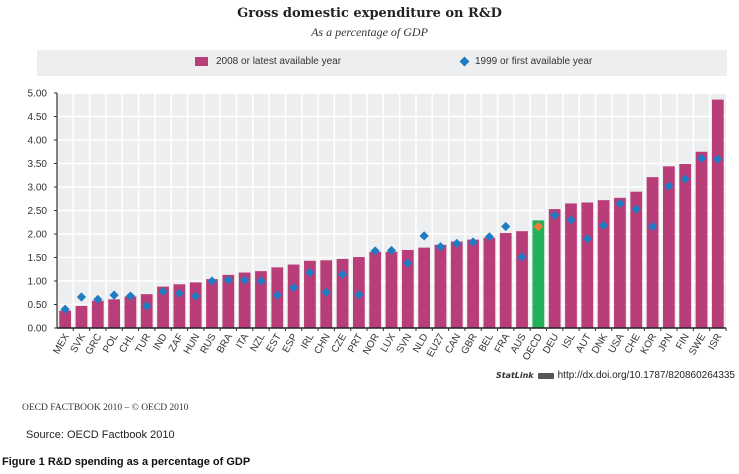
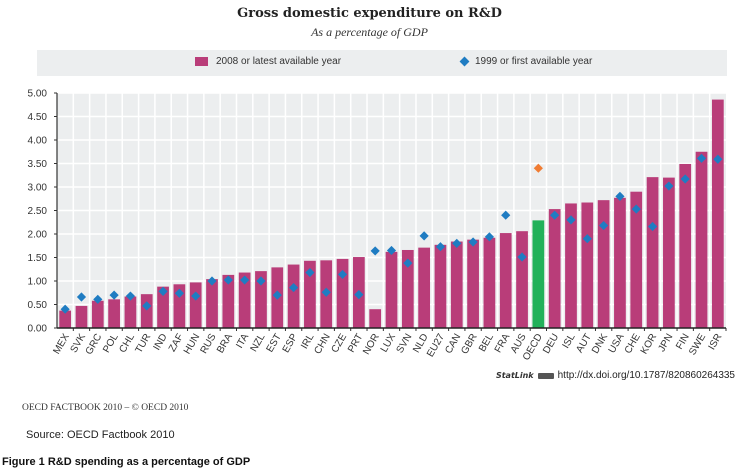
2008 or latest available year/NOR: 1.6 -> 0.4
1999 or first available year/FRA: 2.2 -> 2.4
1999 or first available year/OECD: 2.2 -> 3.4
1999 or first available year/USA: 2.6 -> 2.8
2008 or latest available year/JPN: 3.4 -> 3.2
